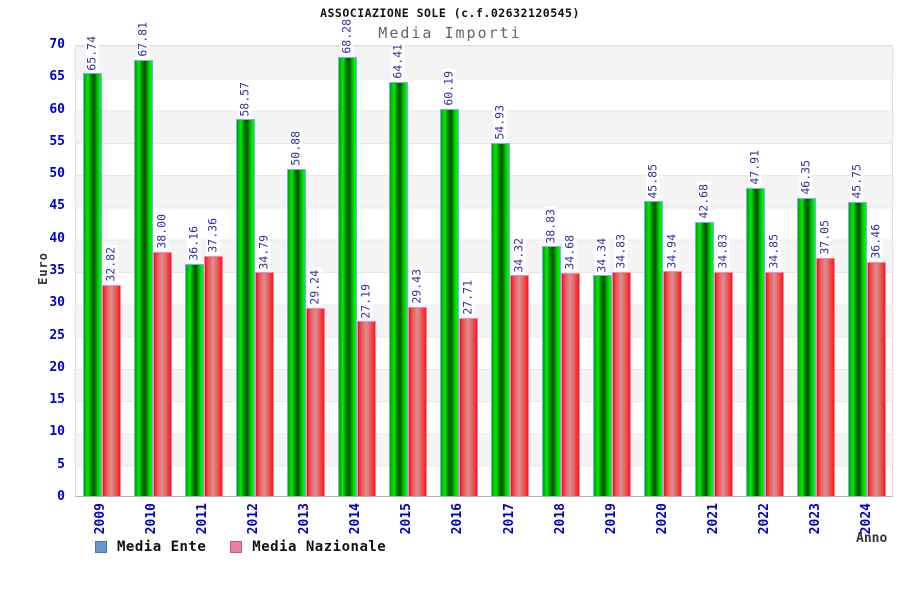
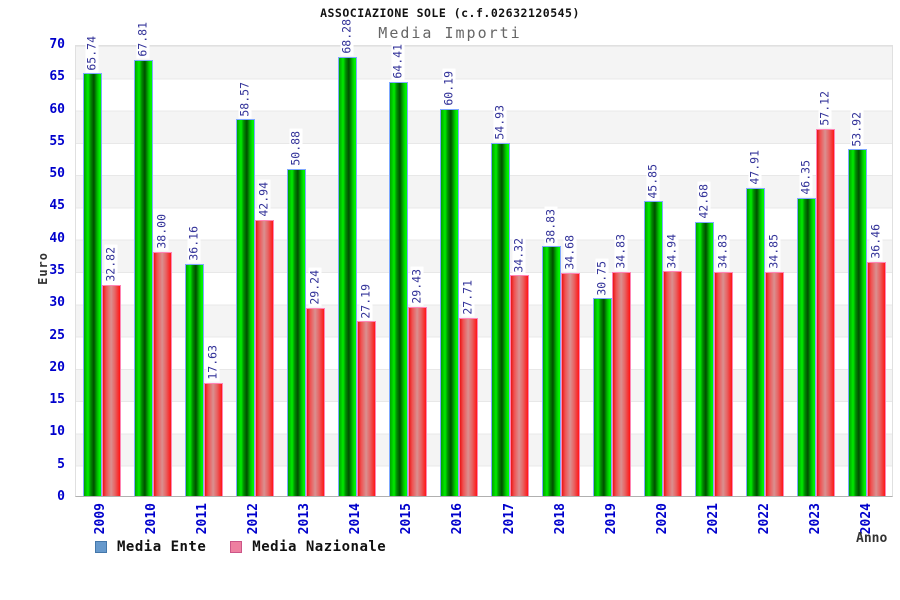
Media Nazionale/2011: 37.36 -> 17.63
Media Nazionale/2012: 34.79 -> 42.94
Media Ente/2019: 34.34 -> 30.75
Media Nazionale/2023: 37.05 -> 57.12
Media Ente/2024: 45.75 -> 53.92
